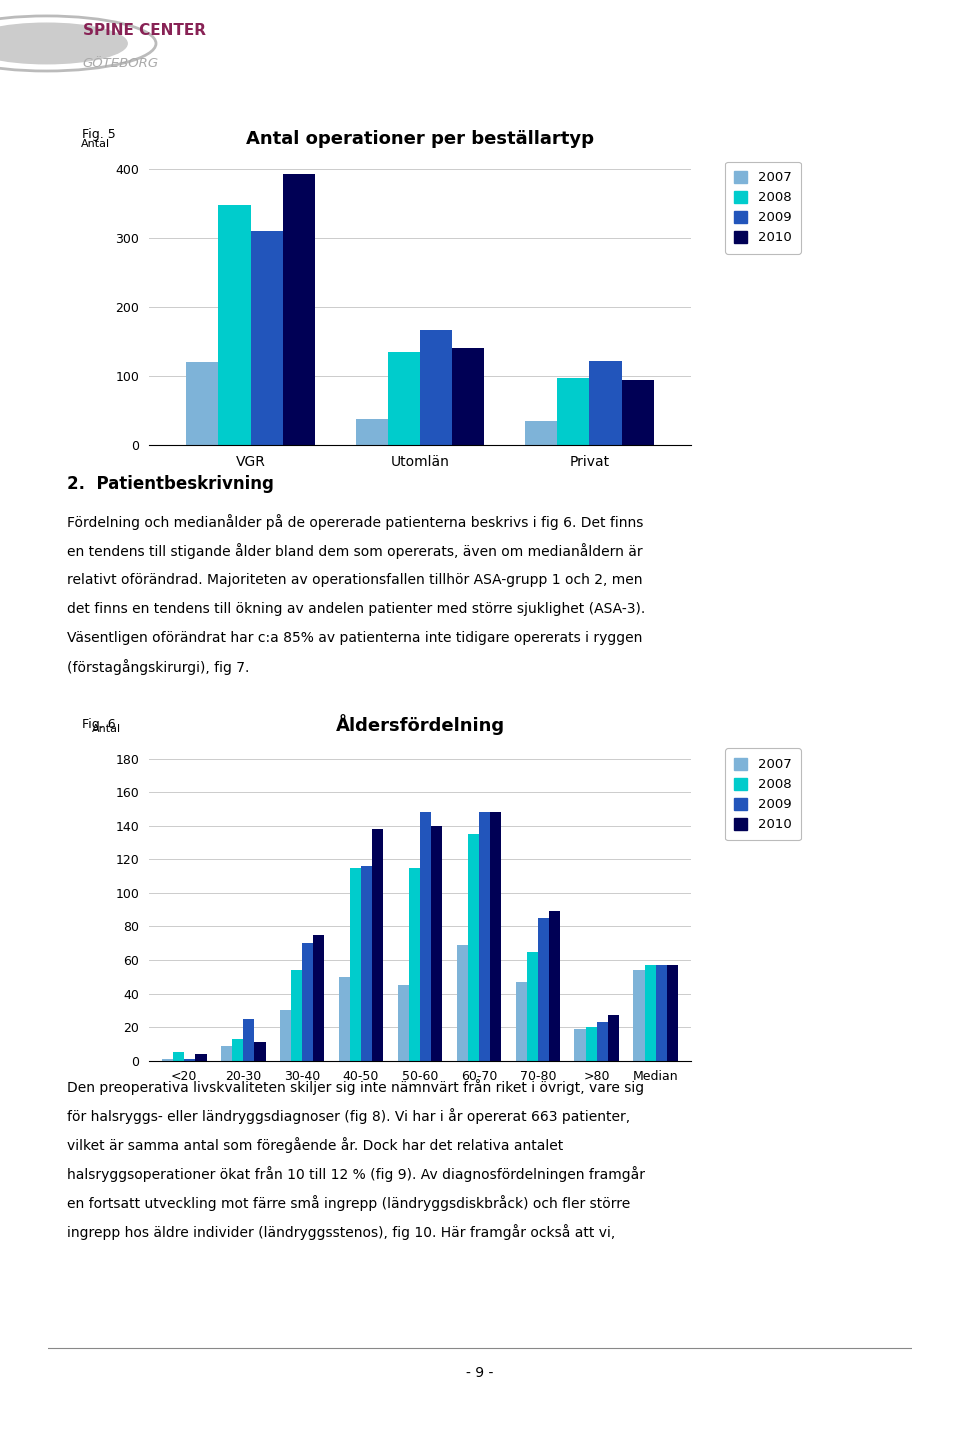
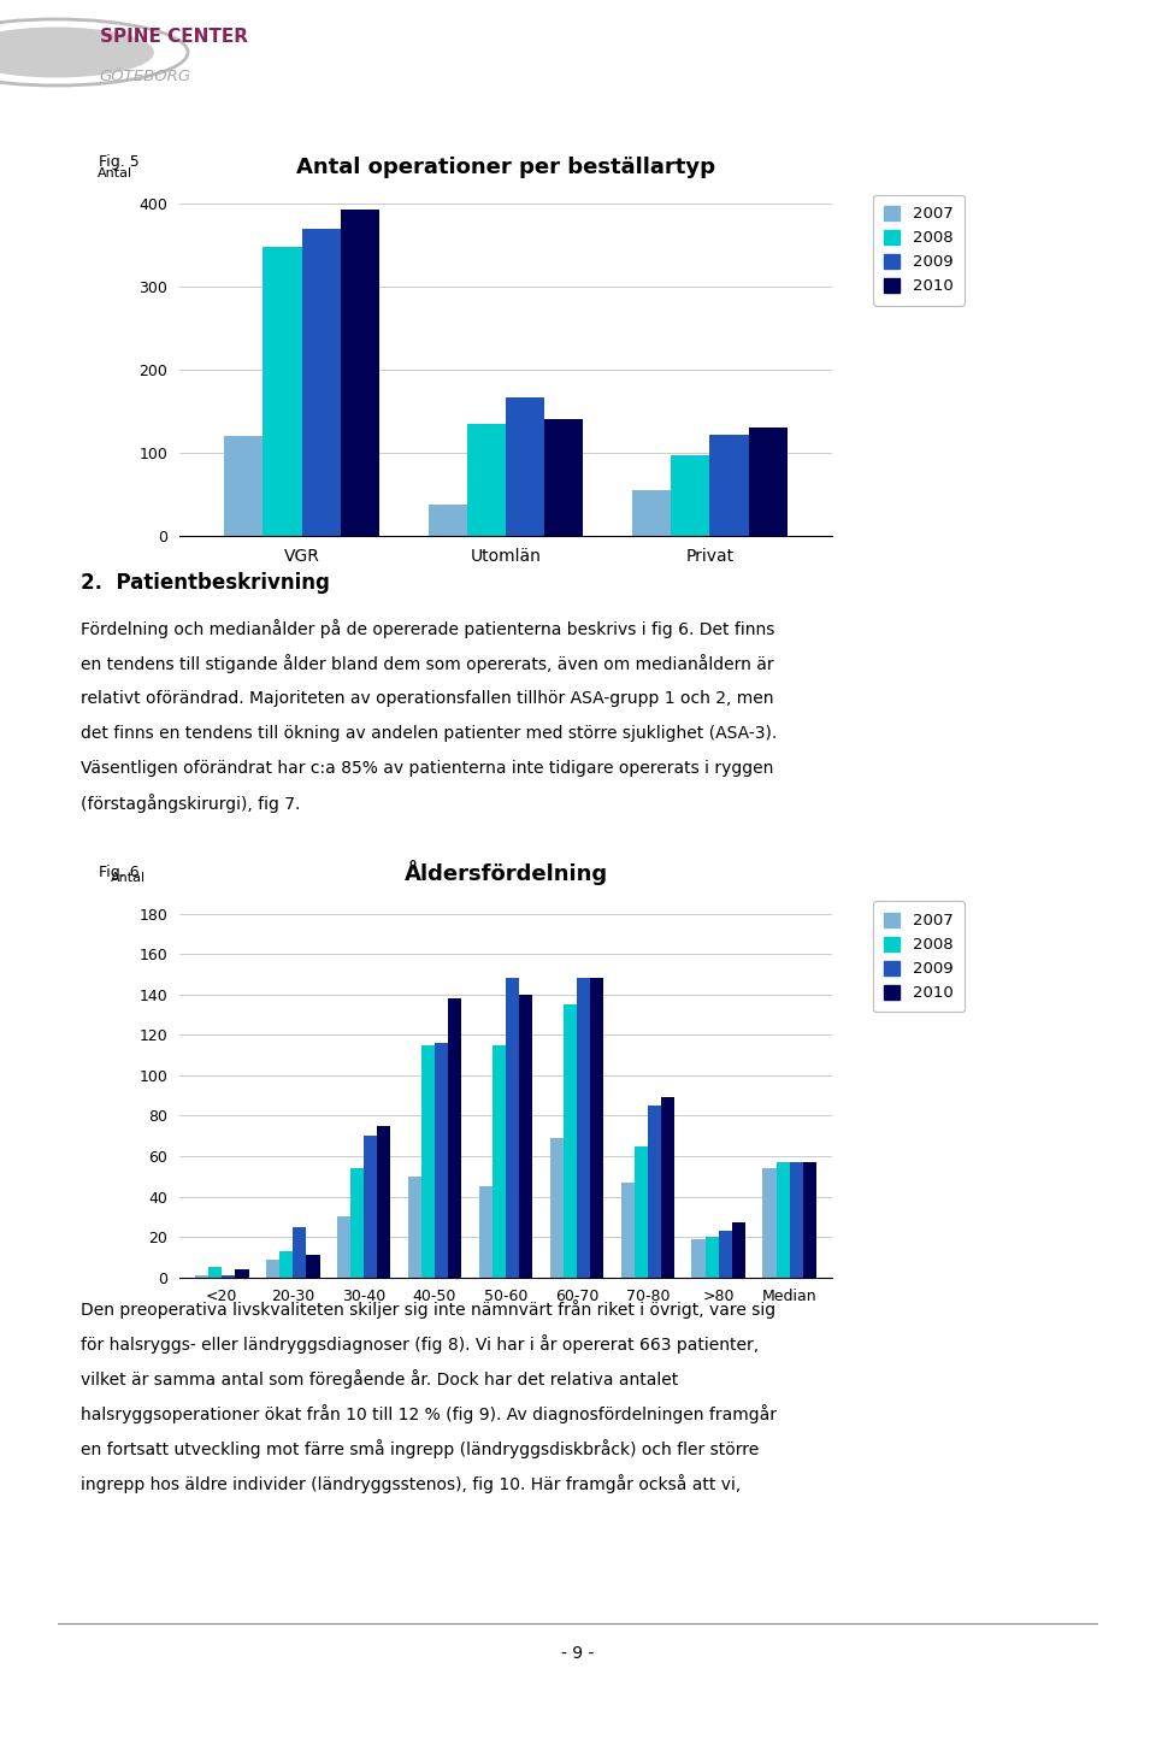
Antal operationer per beställartyp/2009/VGR: 310 -> 370
Antal operationer per beställartyp/2007/Privat: 34 -> 55
Antal operationer per beställartyp/2010/Privat: 94 -> 130
